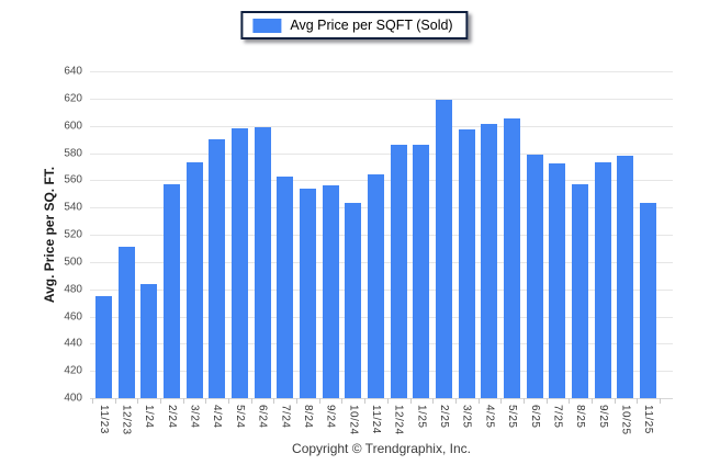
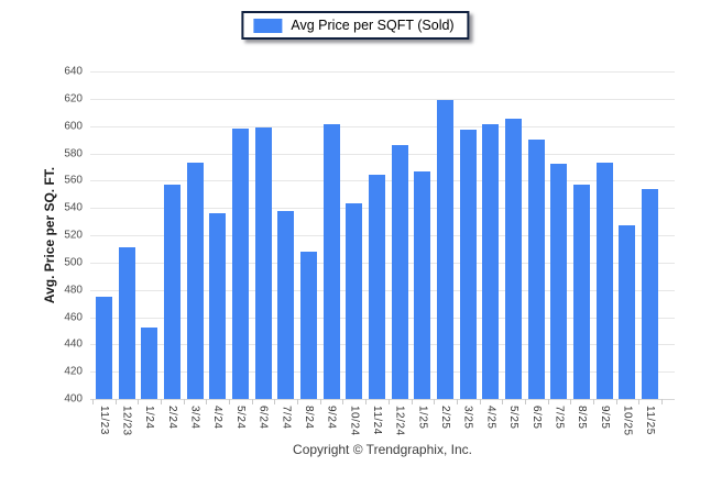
1/24: 484 -> 452
4/24: 590 -> 536
7/24: 563 -> 538
8/24: 554 -> 508
9/24: 556 -> 601
1/25: 586 -> 567
6/25: 579 -> 590
10/25: 578 -> 527
11/25: 543 -> 554
